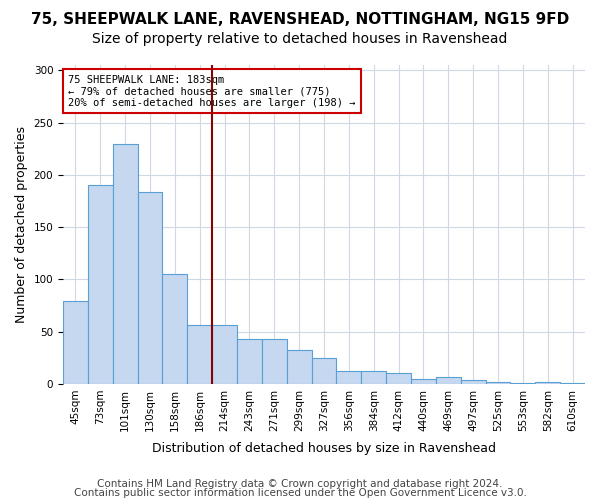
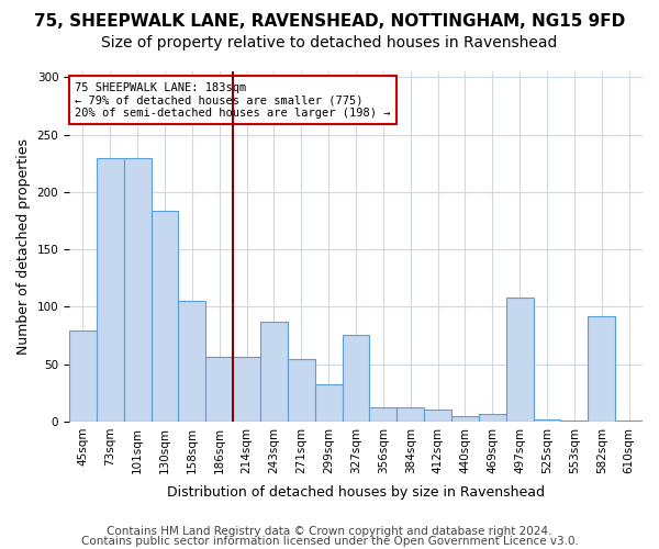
73sqm: 190 -> 229
243sqm: 43 -> 87
271sqm: 43 -> 54
327sqm: 25 -> 75
497sqm: 4 -> 108
582sqm: 2 -> 92
